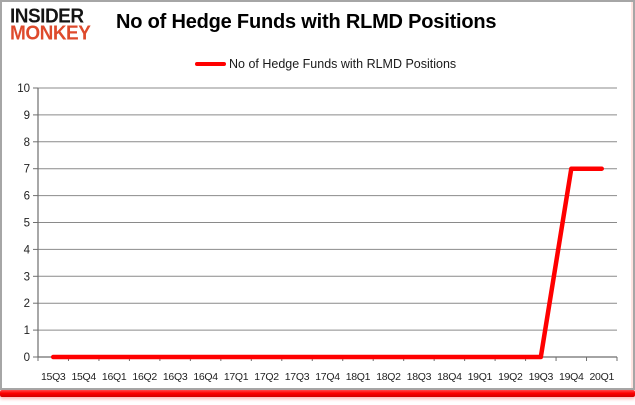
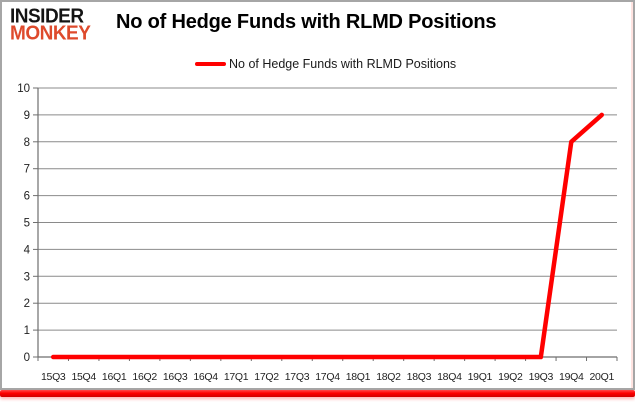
19Q4: 7 -> 8
20Q1: 7 -> 9
